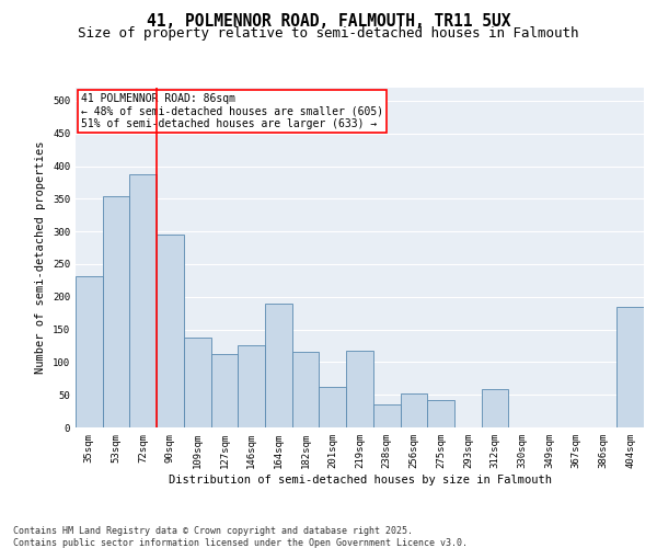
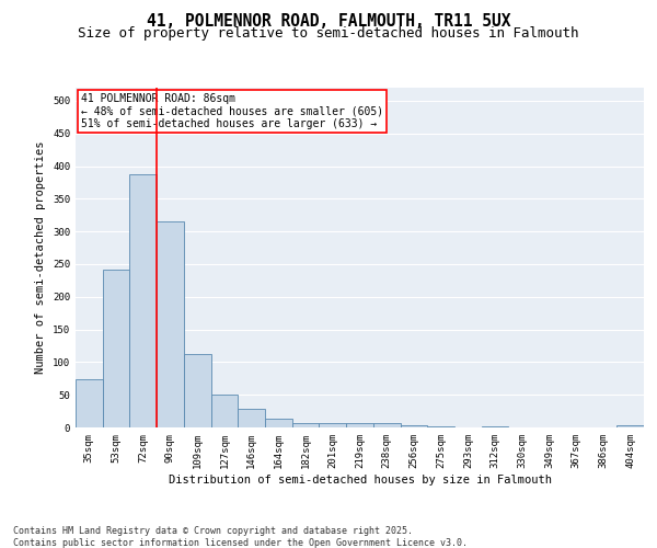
35sqm: 232 -> 73
53sqm: 354 -> 242
90sqm: 296 -> 315
109sqm: 138 -> 113
127sqm: 112 -> 50
146sqm: 126 -> 29
164sqm: 190 -> 13
182sqm: 116 -> 7
201sqm: 62 -> 7
219sqm: 118 -> 7
238sqm: 36 -> 6
256sqm: 52 -> 4
275sqm: 42 -> 1
312sqm: 58 -> 1
404sqm: 184 -> 3
